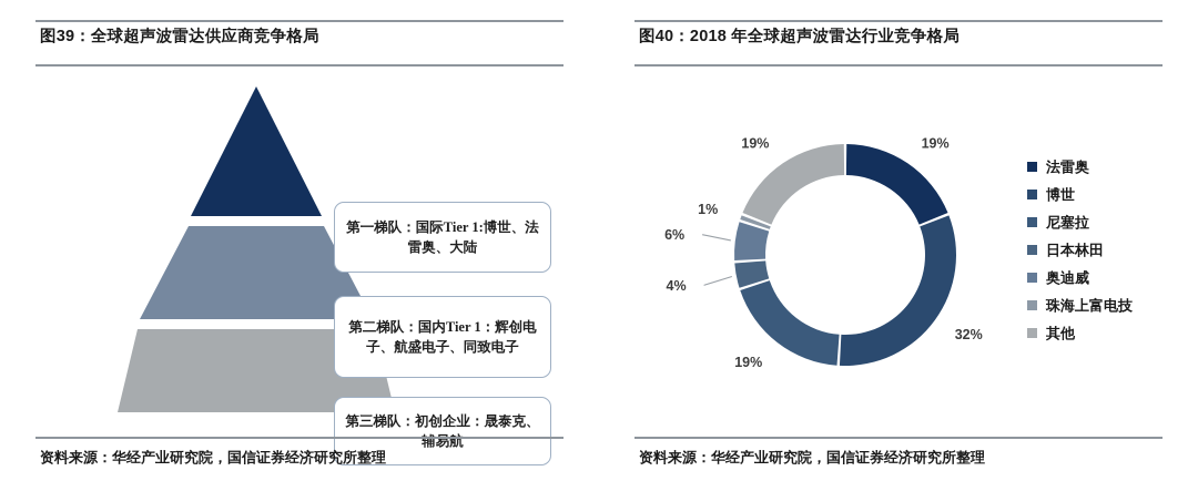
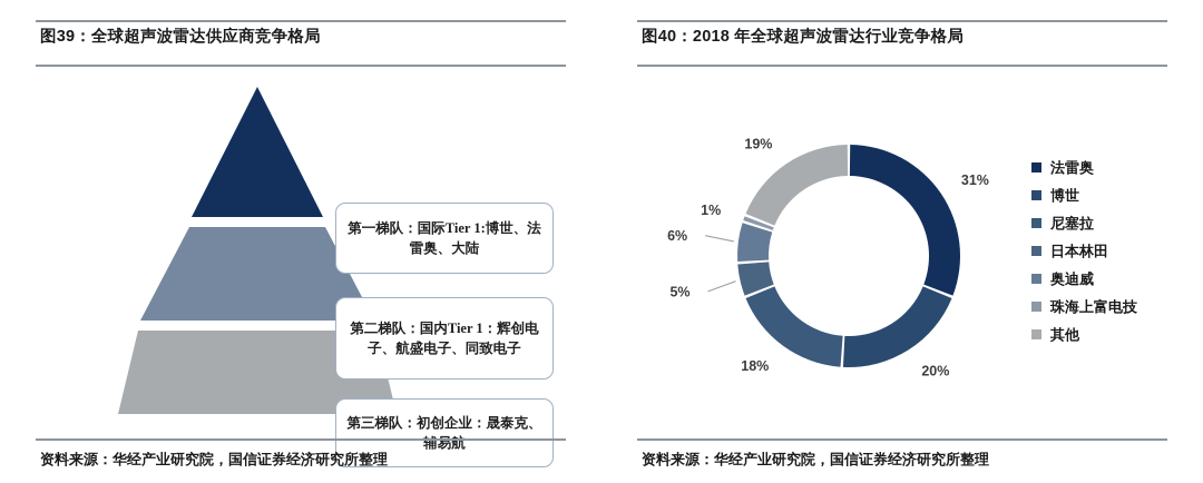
法雷奥: 19% -> 31%
博世: 32% -> 20%
尼塞拉: 19% -> 18%
日本林田: 4% -> 5%
